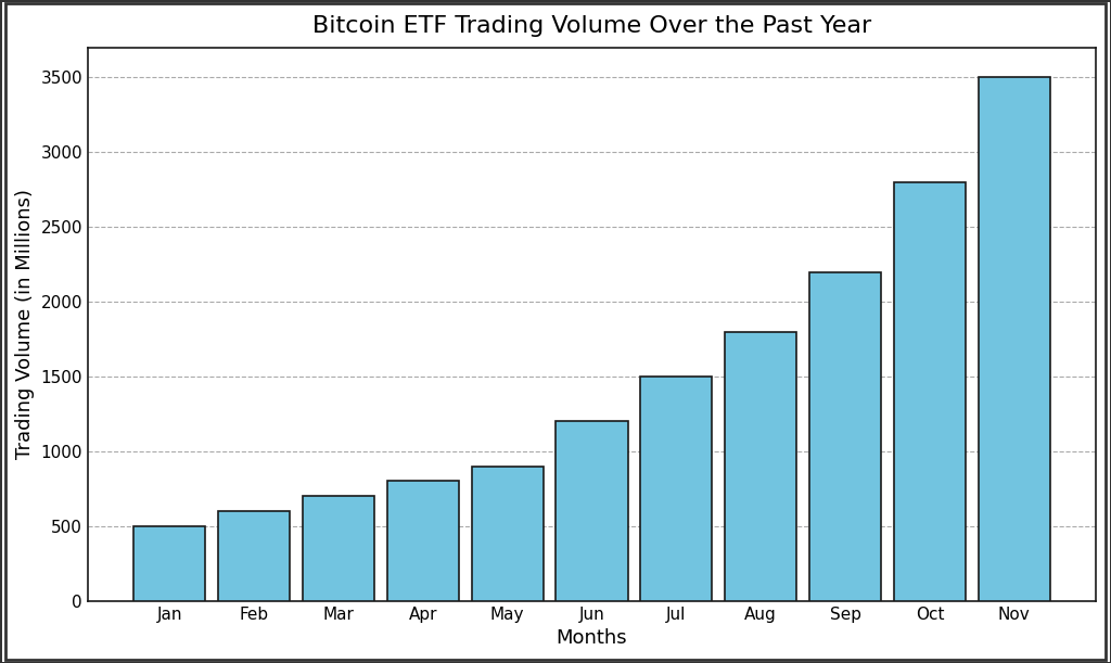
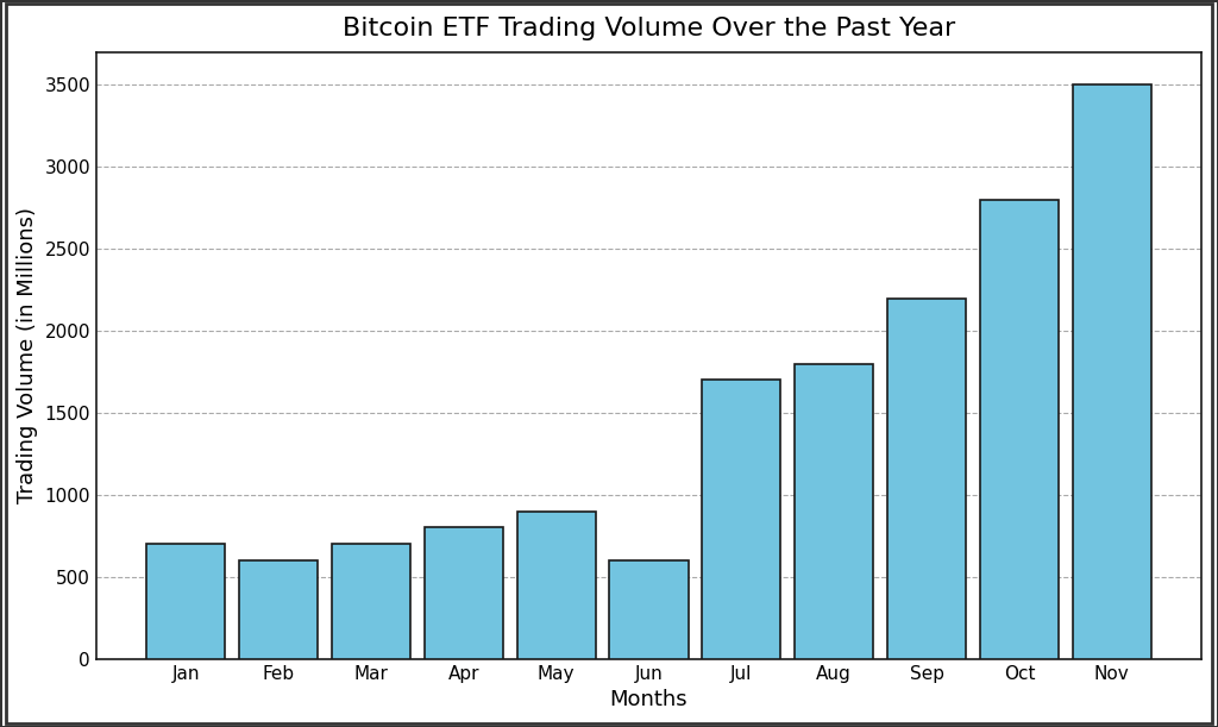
Jan: 500 -> 700
Jun: 1200 -> 600
Jul: 1500 -> 1700
